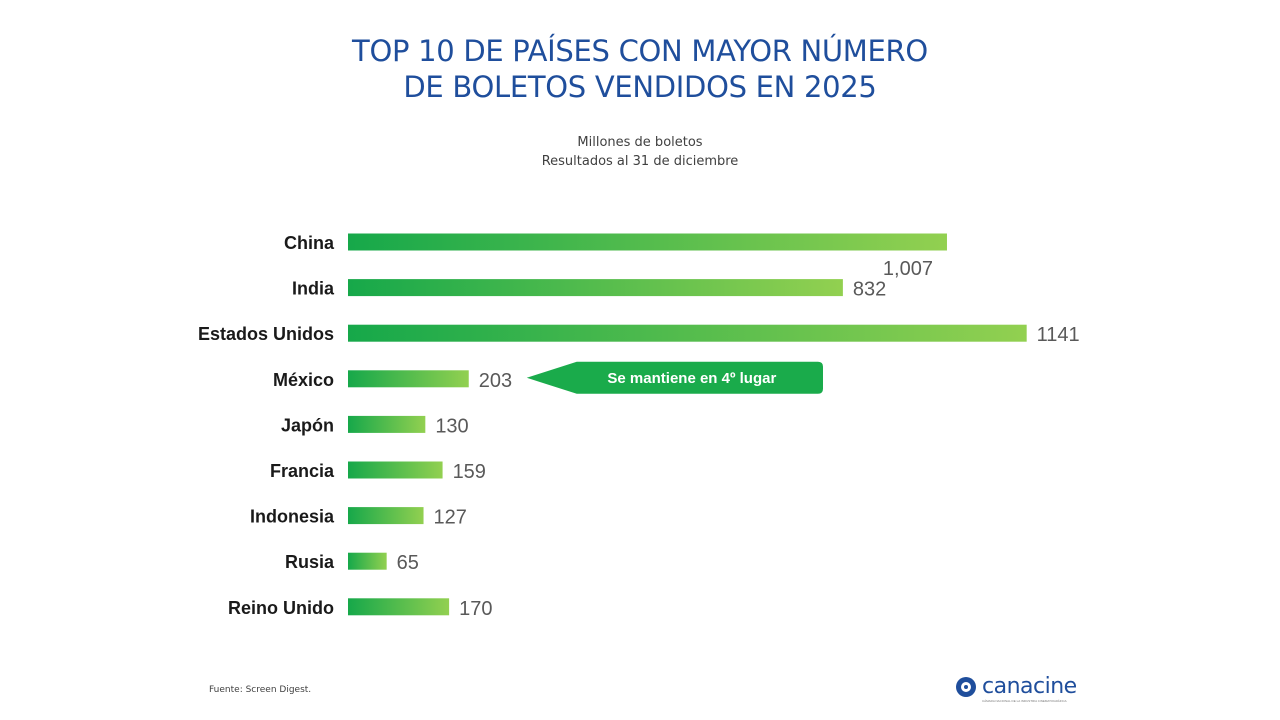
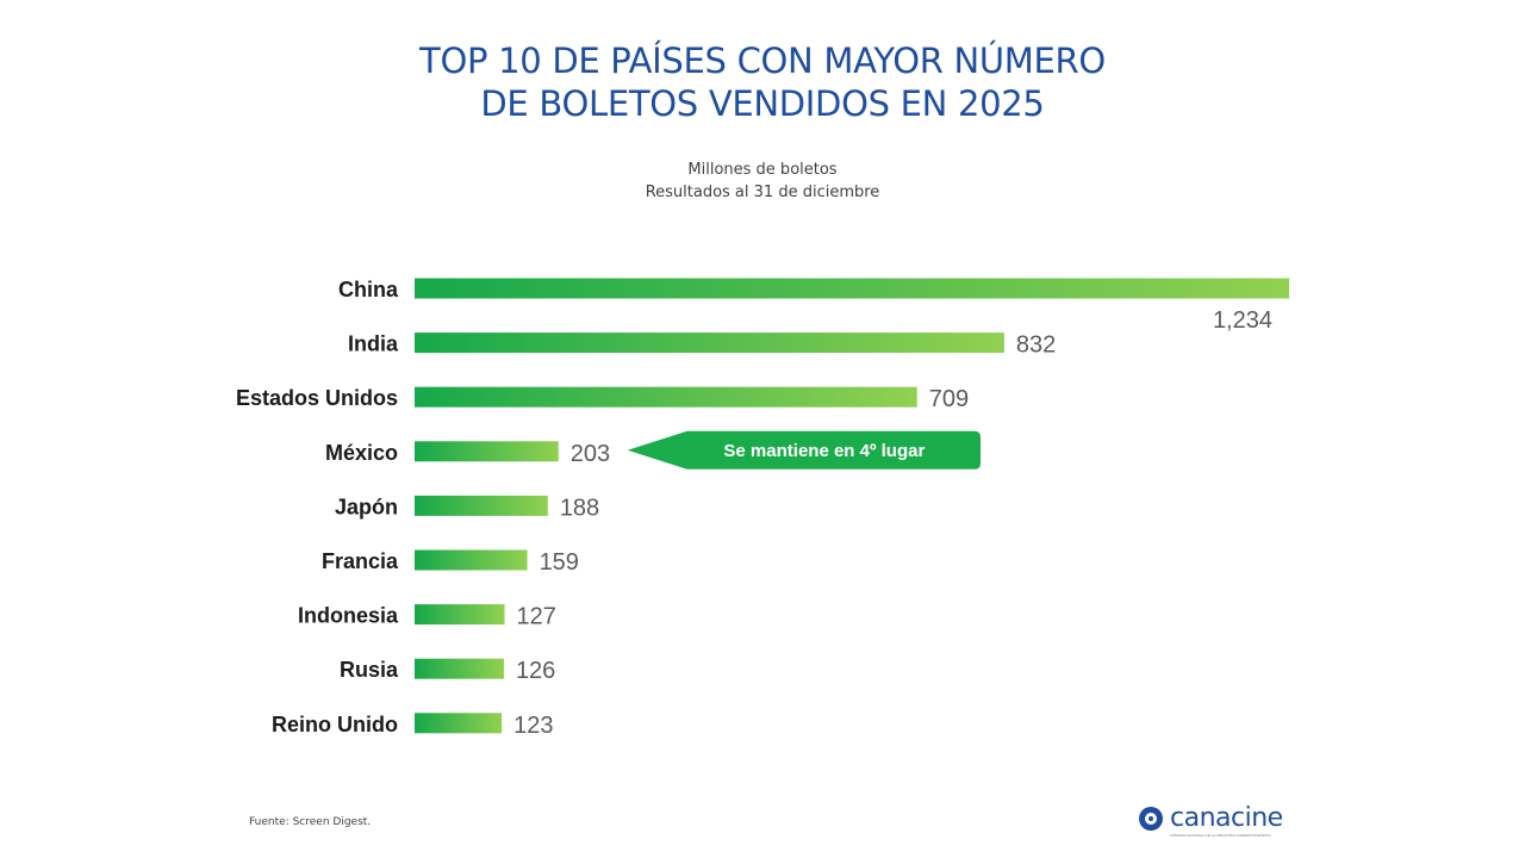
China: 1,007 -> 1,234
Estados Unidos: 1141 -> 709
Japón: 130 -> 188
Rusia: 65 -> 126
Reino Unido: 170 -> 123
